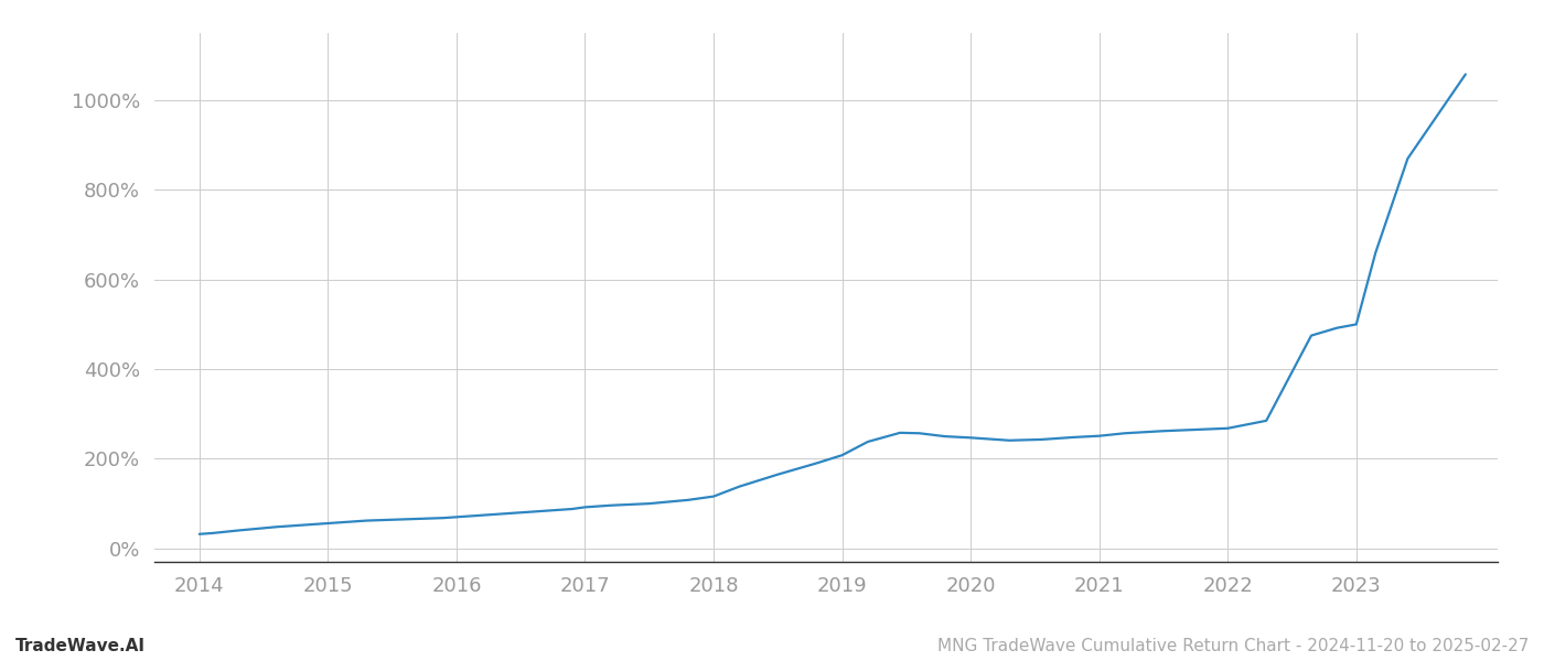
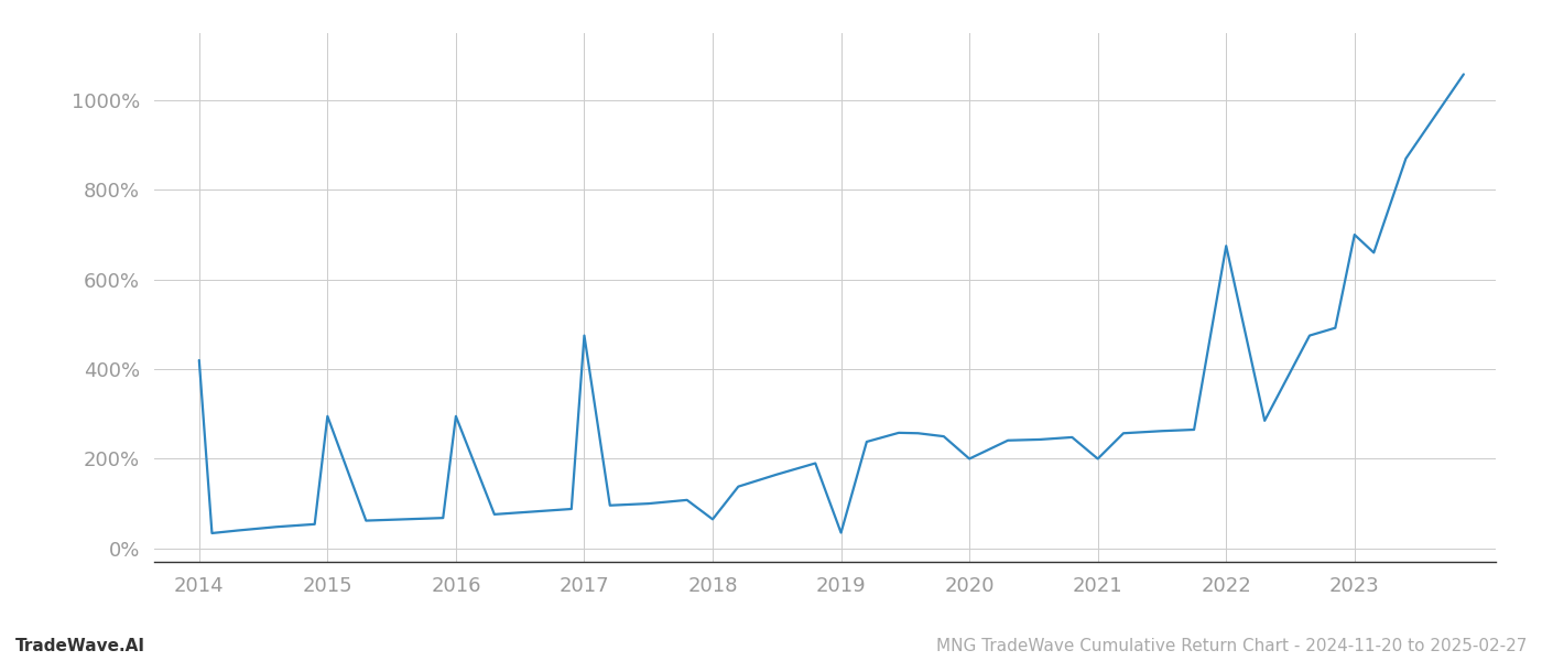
2014: 32% -> 420%
2015: 56% -> 295%
2016: 70% -> 295%
2017: 92% -> 475%
2018: 116% -> 65%
2019: 208% -> 35%
2020: 247% -> 200%
2021: 251% -> 200%
2022: 268% -> 675%
2023: 500% -> 700%
